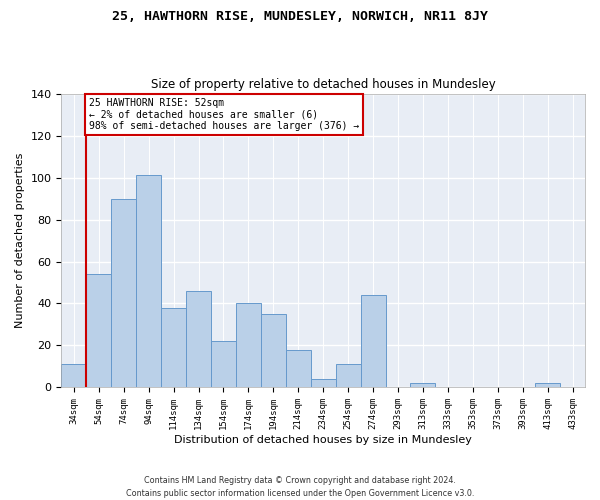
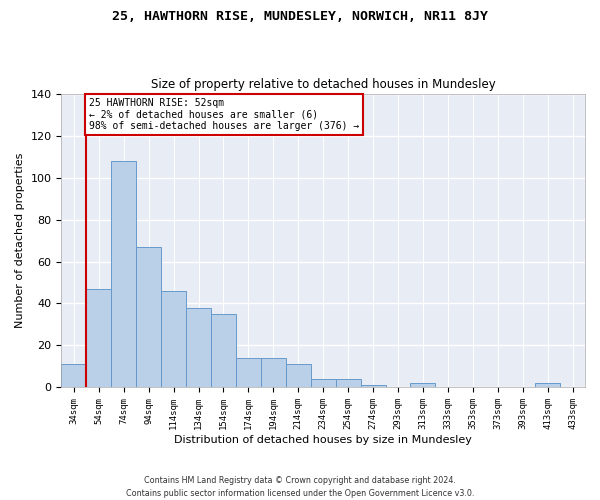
54sqm: 54 -> 47
74sqm: 90 -> 108
94sqm: 101 -> 67
114sqm: 38 -> 46
134sqm: 46 -> 38
154sqm: 22 -> 35
174sqm: 40 -> 14
194sqm: 35 -> 14
214sqm: 18 -> 11
254sqm: 11 -> 4
274sqm: 44 -> 1
